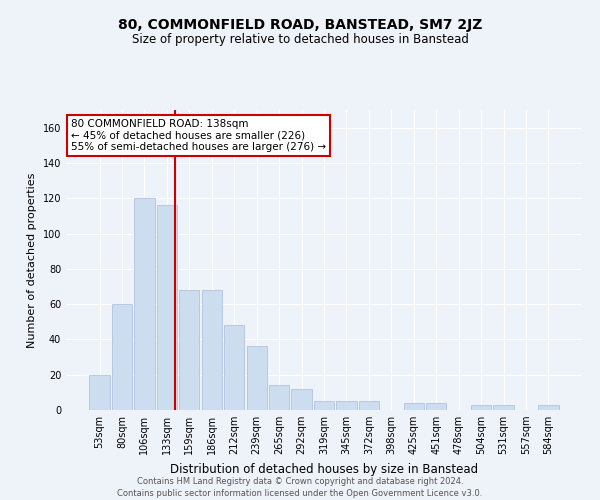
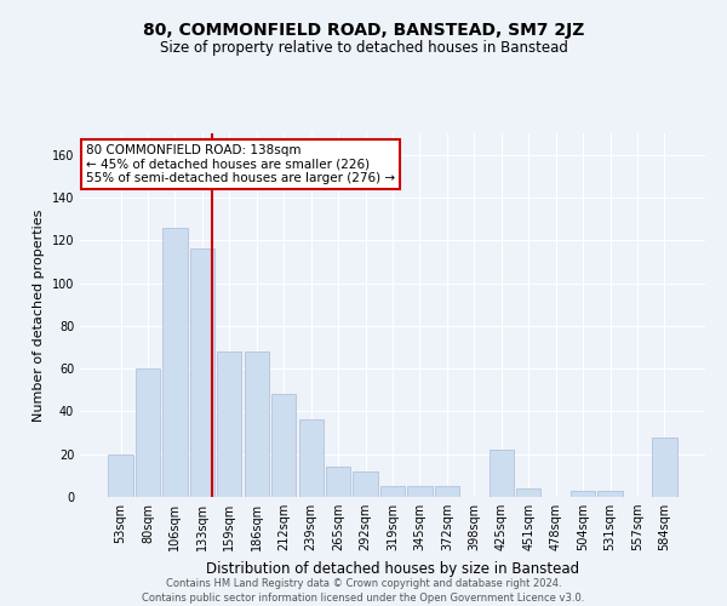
106sqm: 120 -> 126
425sqm: 4 -> 22
584sqm: 3 -> 28
